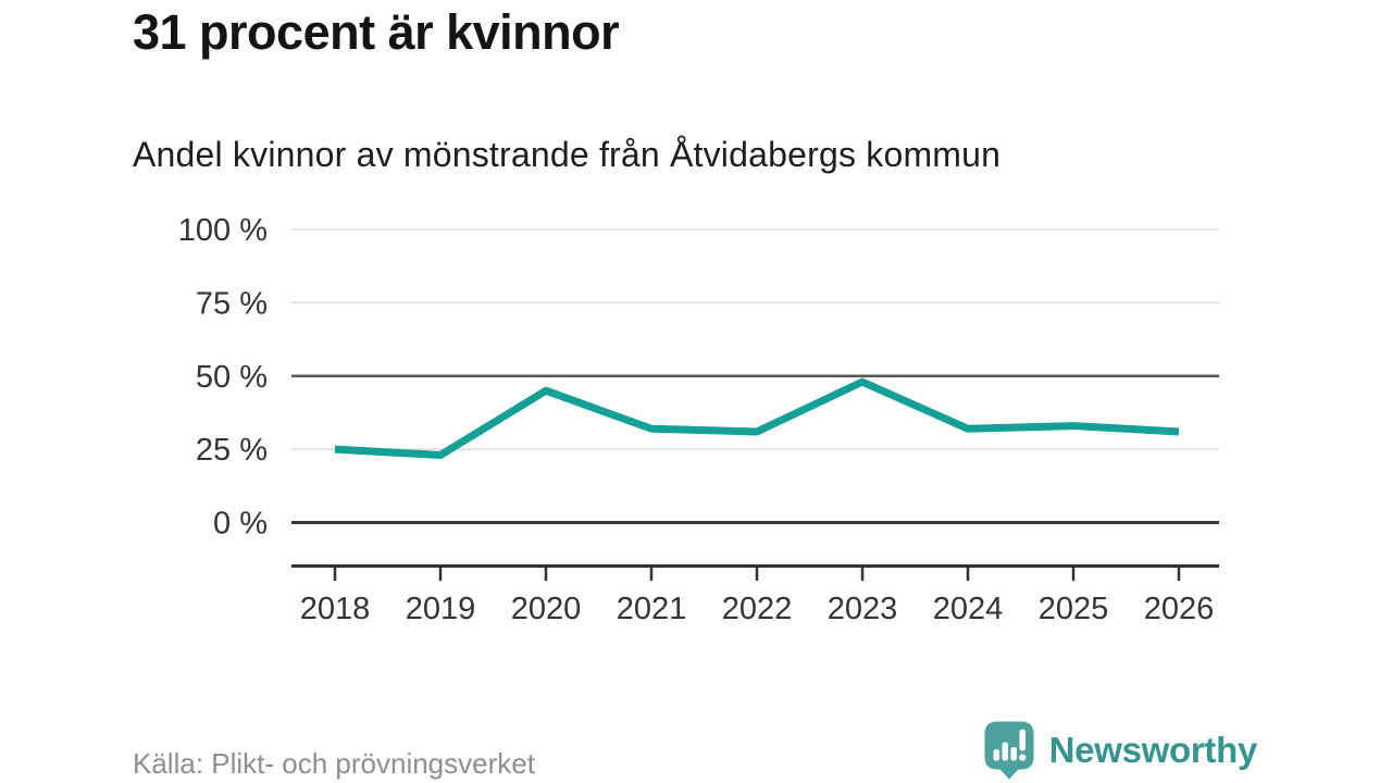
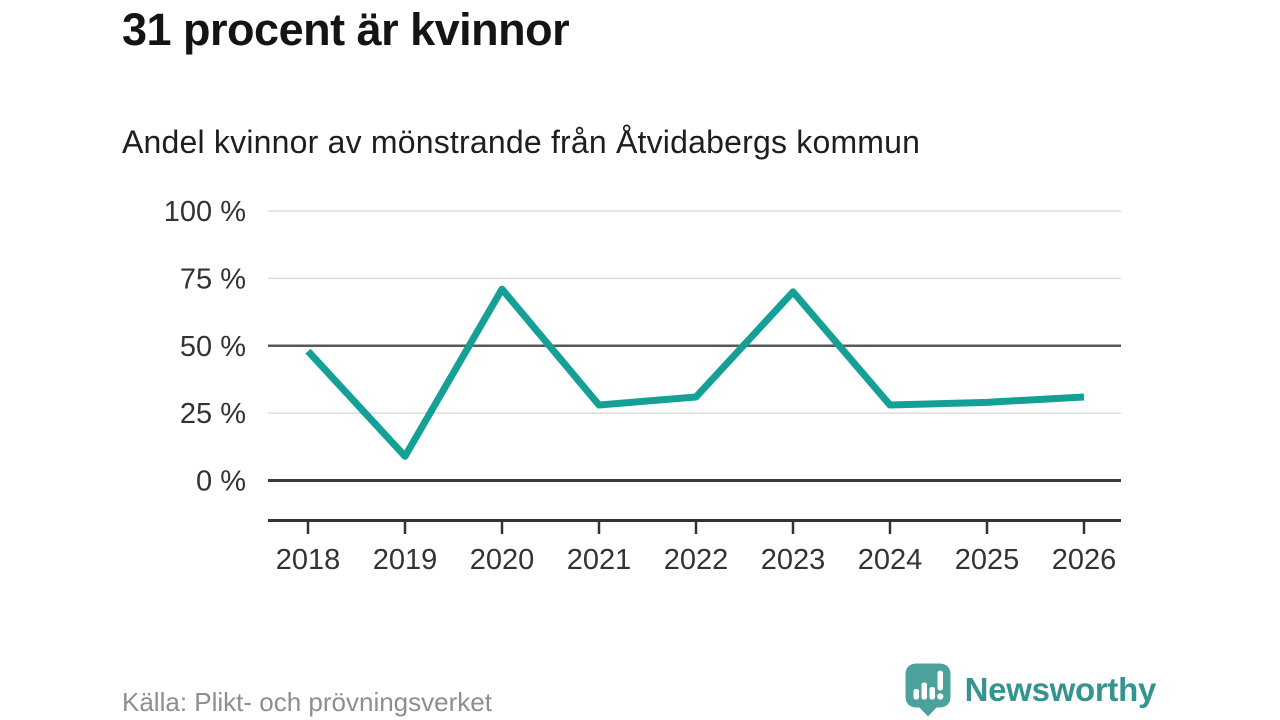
2018: 25% -> 48%
2019: 23% -> 9%
2020: 45% -> 71%
2021: 32% -> 28%
2023: 48% -> 70%
2024: 32% -> 28%
2025: 33% -> 29%
